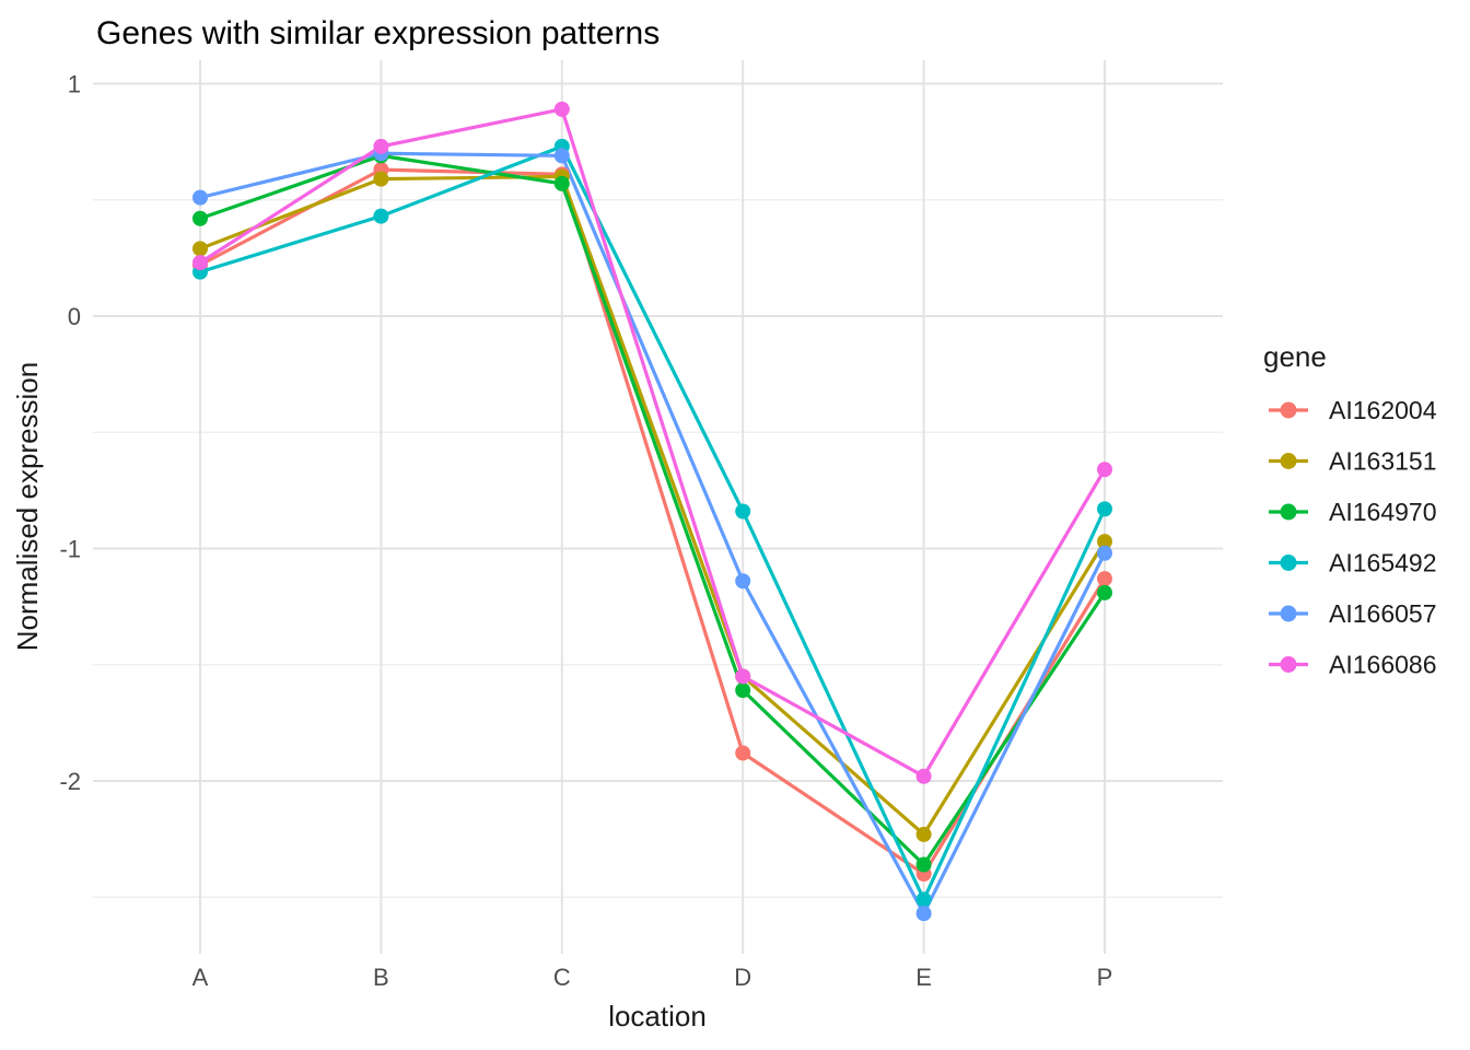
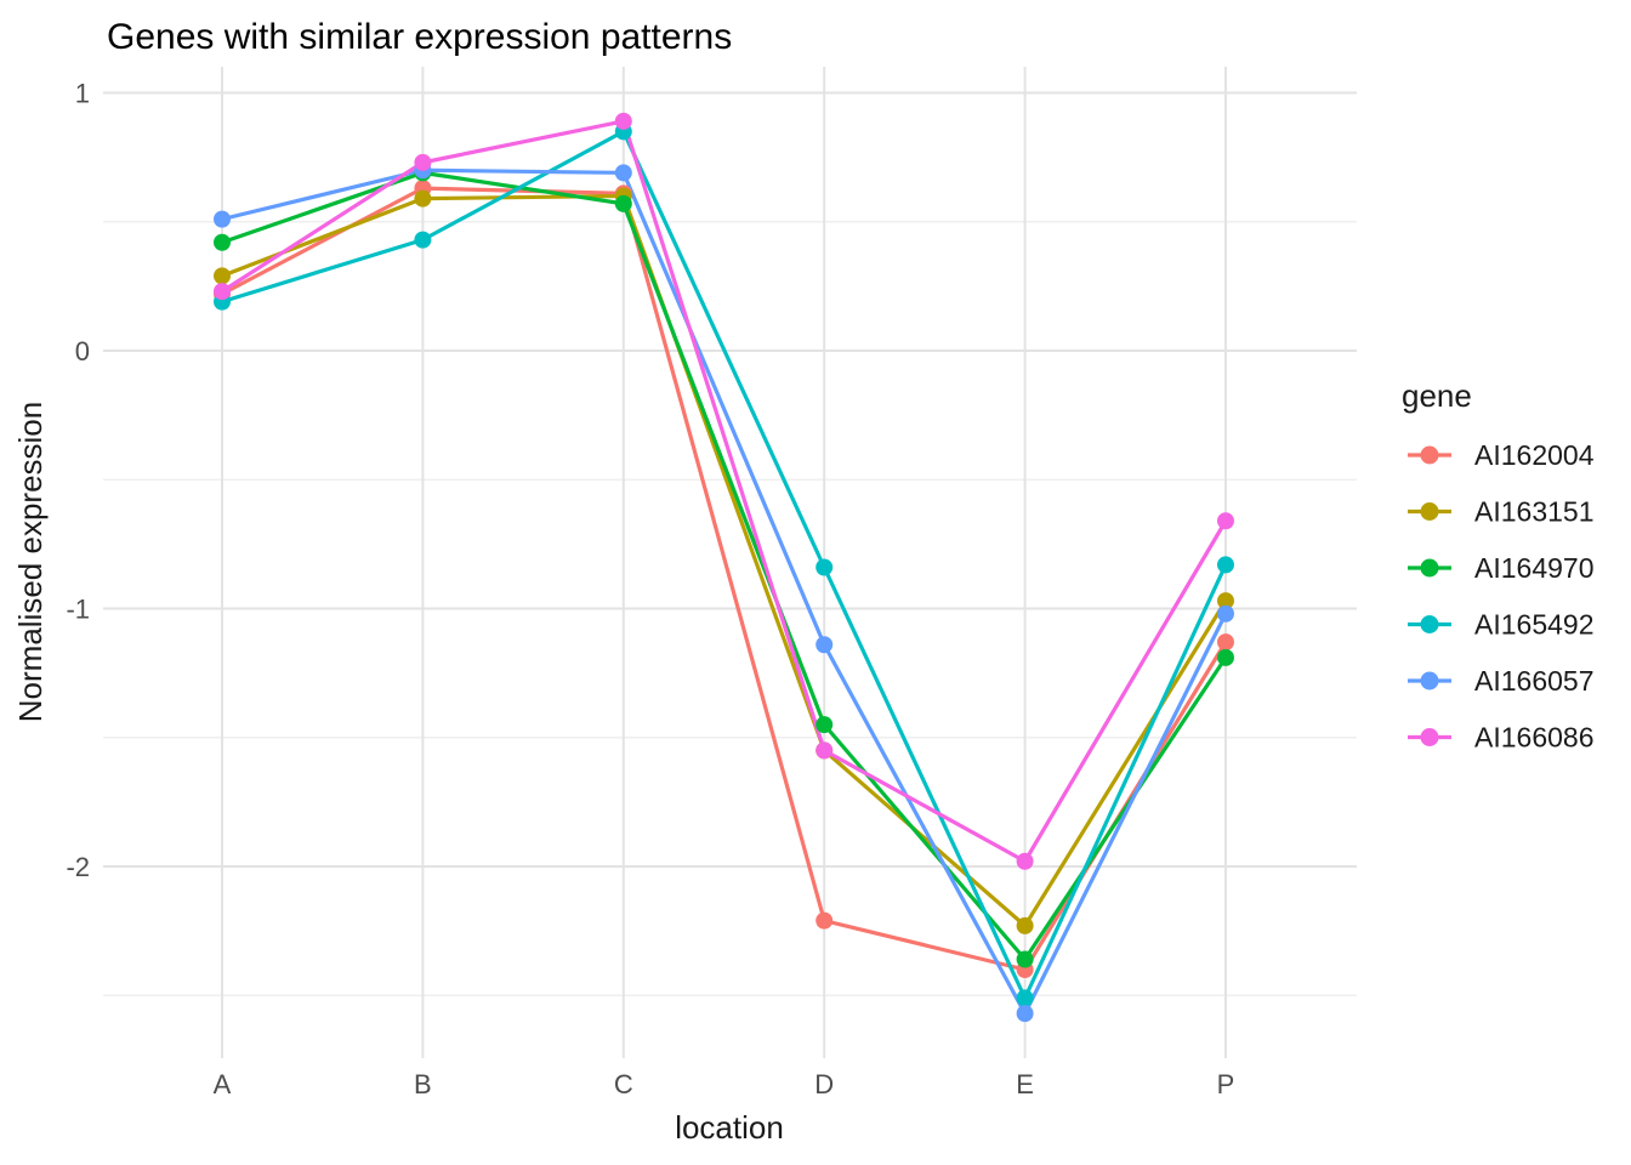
AI165492/C: 0.73 -> 0.85
AI162004/D: -1.88 -> -2.21
AI164970/D: -1.61 -> -1.45
